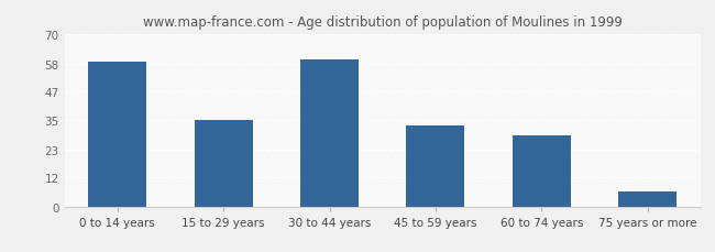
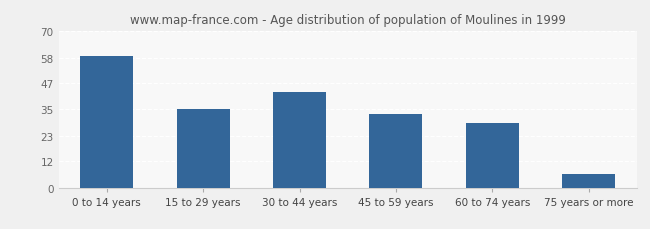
30 to 44 years: 60 -> 43
